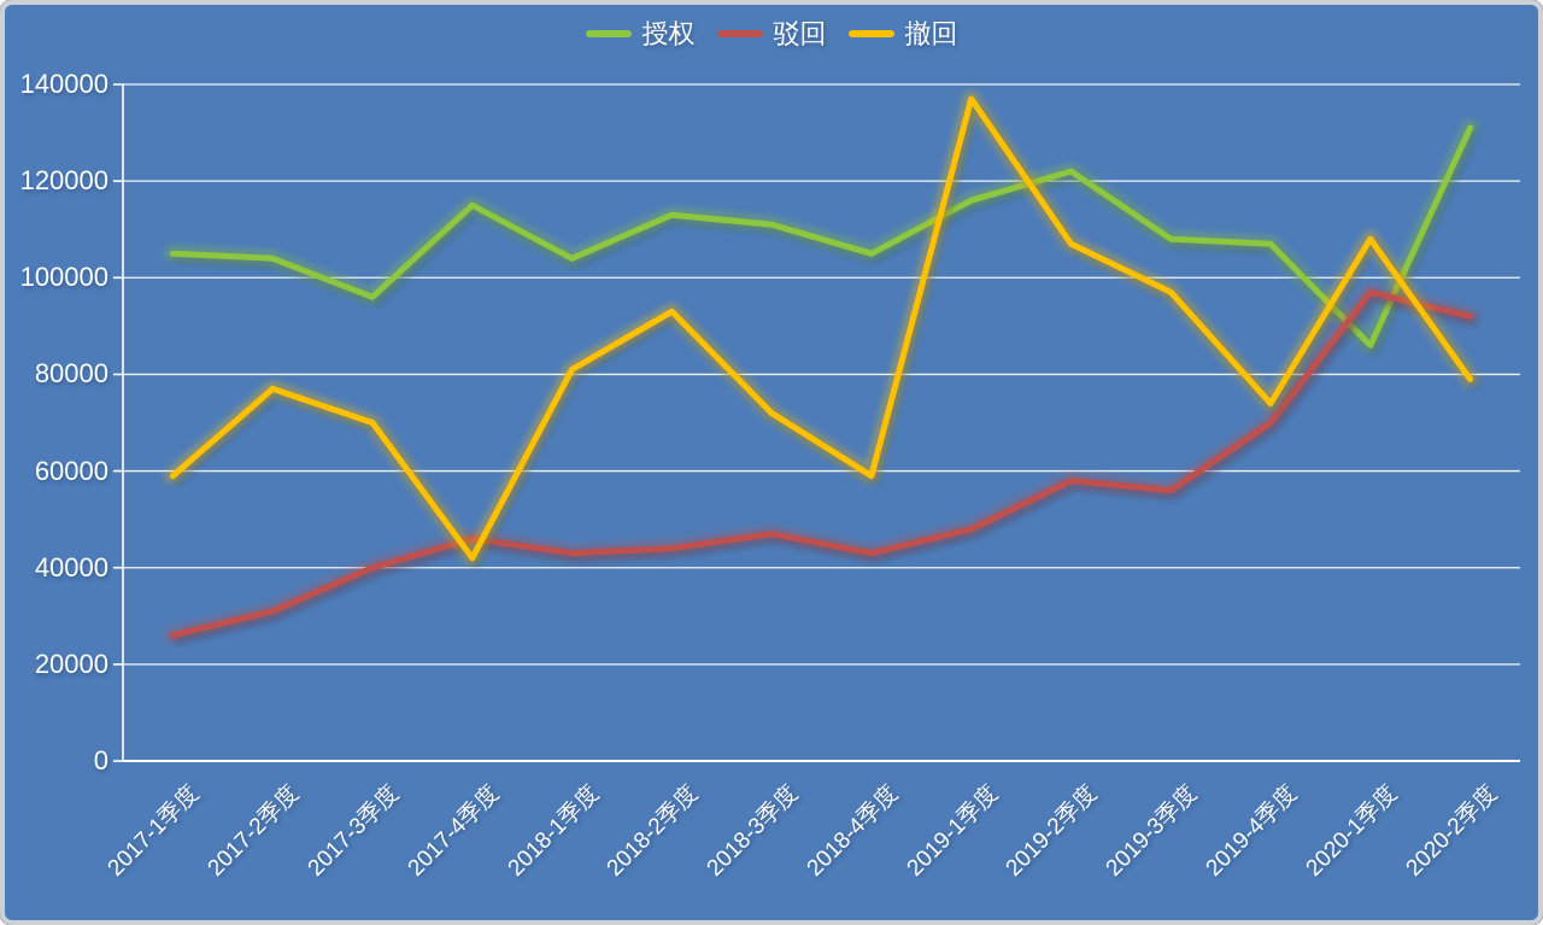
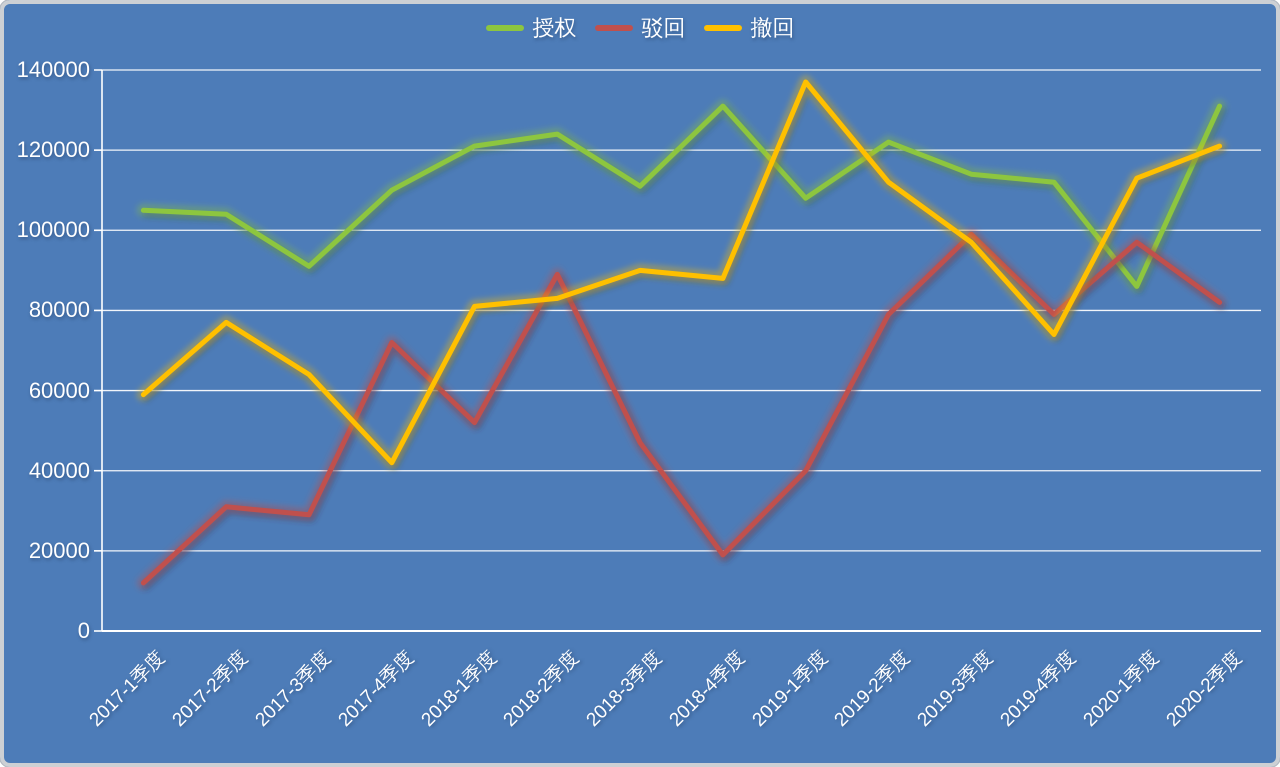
驳回/2017-1季度: 26000 -> 12000
授权/2017-3季度: 96000 -> 91000
驳回/2017-3季度: 40000 -> 29000
撤回/2017-3季度: 70000 -> 64000
授权/2017-4季度: 115000 -> 110000
驳回/2017-4季度: 46000 -> 72000
授权/2018-1季度: 104000 -> 121000
驳回/2018-1季度: 43000 -> 52000
授权/2018-2季度: 113000 -> 124000
驳回/2018-2季度: 44000 -> 89000
撤回/2018-2季度: 93000 -> 83000
撤回/2018-3季度: 72000 -> 90000
授权/2018-4季度: 105000 -> 131000
驳回/2018-4季度: 43000 -> 19000
撤回/2018-4季度: 59000 -> 88000
授权/2019-1季度: 116000 -> 108000
驳回/2019-1季度: 48000 -> 40000
驳回/2019-2季度: 58000 -> 79000
撤回/2019-2季度: 107000 -> 112000
授权/2019-3季度: 108000 -> 114000
驳回/2019-3季度: 56000 -> 99000
授权/2019-4季度: 107000 -> 112000
驳回/2019-4季度: 70000 -> 79000
撤回/2020-1季度: 108000 -> 113000
驳回/2020-2季度: 92000 -> 82000
撤回/2020-2季度: 79000 -> 121000
